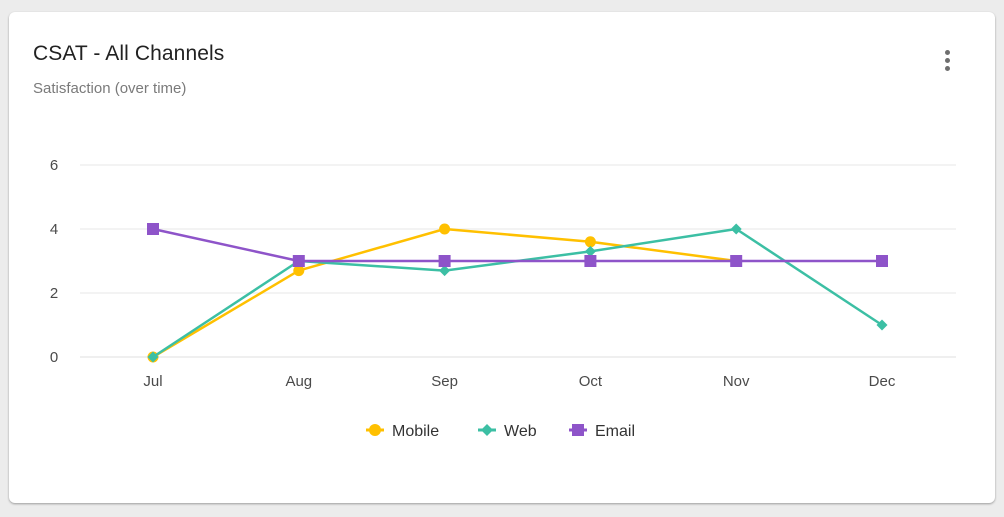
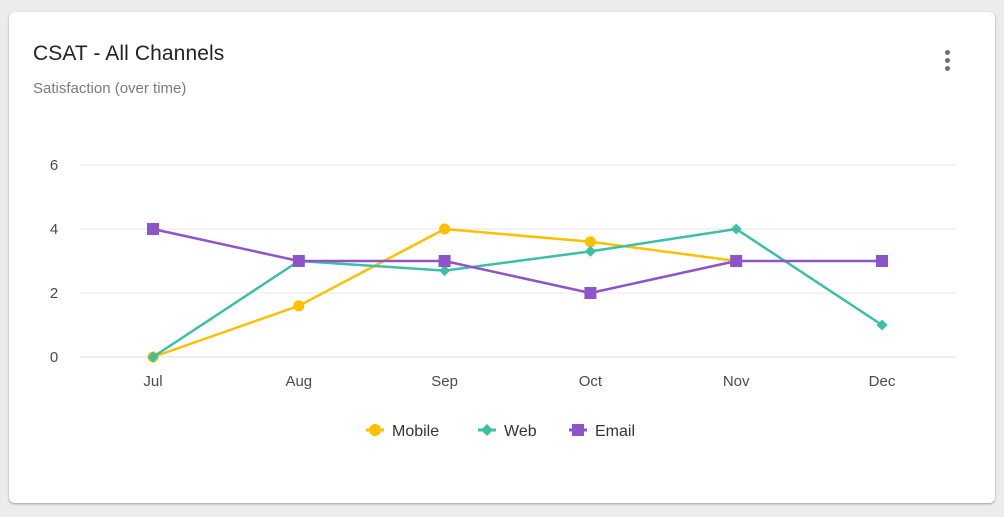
Mobile/Aug: 2.7 -> 1.6
Email/Oct: 3 -> 2
